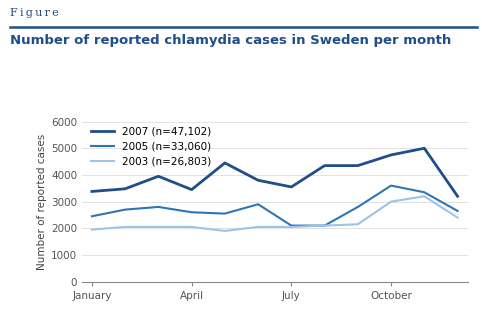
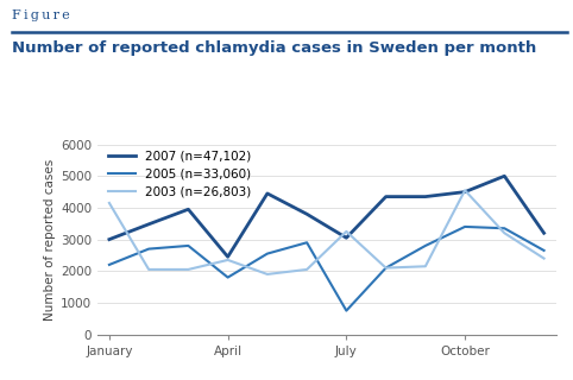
2007 (n=47,102)/January: 3380 -> 3000
2005 (n=33,060)/January: 2450 -> 2200
2003 (n=26,803)/January: 1950 -> 4150
2007 (n=47,102)/April: 3450 -> 2450
2005 (n=33,060)/April: 2600 -> 1800
2003 (n=26,803)/April: 2050 -> 2350
2007 (n=47,102)/July: 3550 -> 3050
2005 (n=33,060)/July: 2100 -> 750
2003 (n=26,803)/July: 2050 -> 3250
2007 (n=47,102)/October: 4750 -> 4500
2005 (n=33,060)/October: 3600 -> 3400
2003 (n=26,803)/October: 3000 -> 4550
